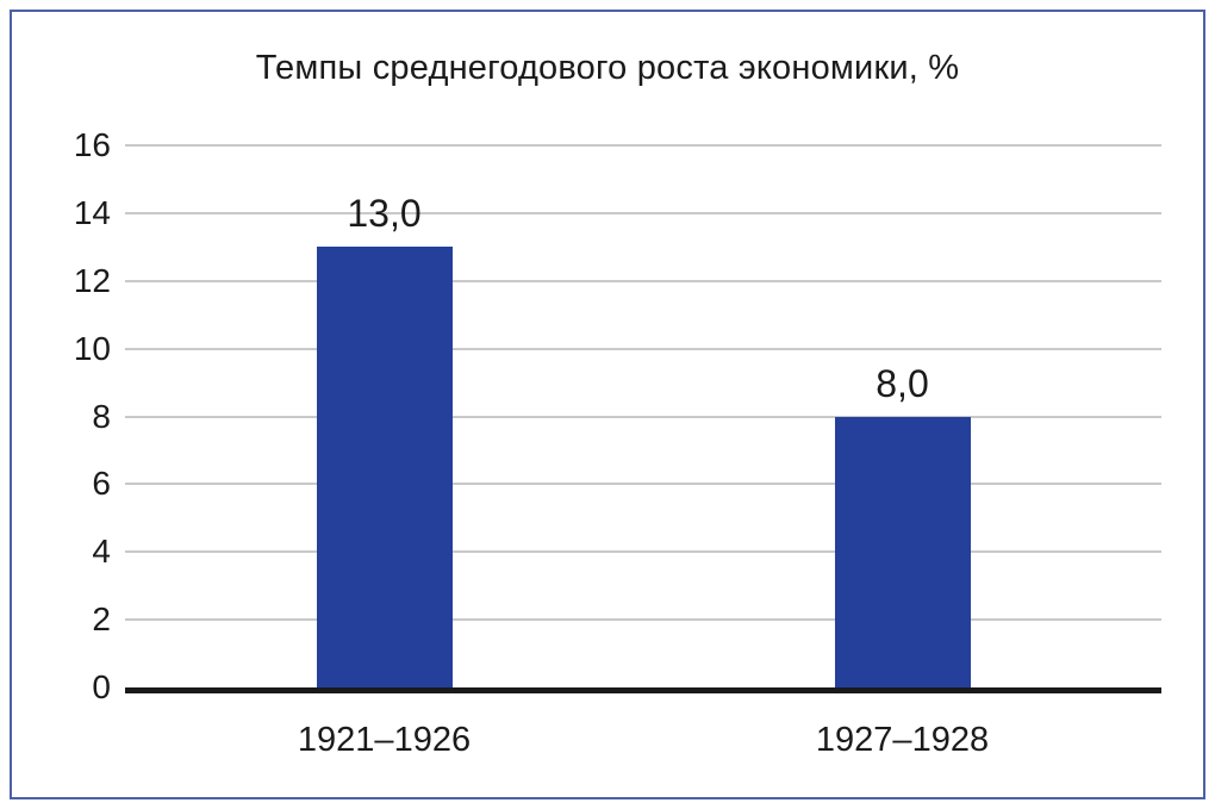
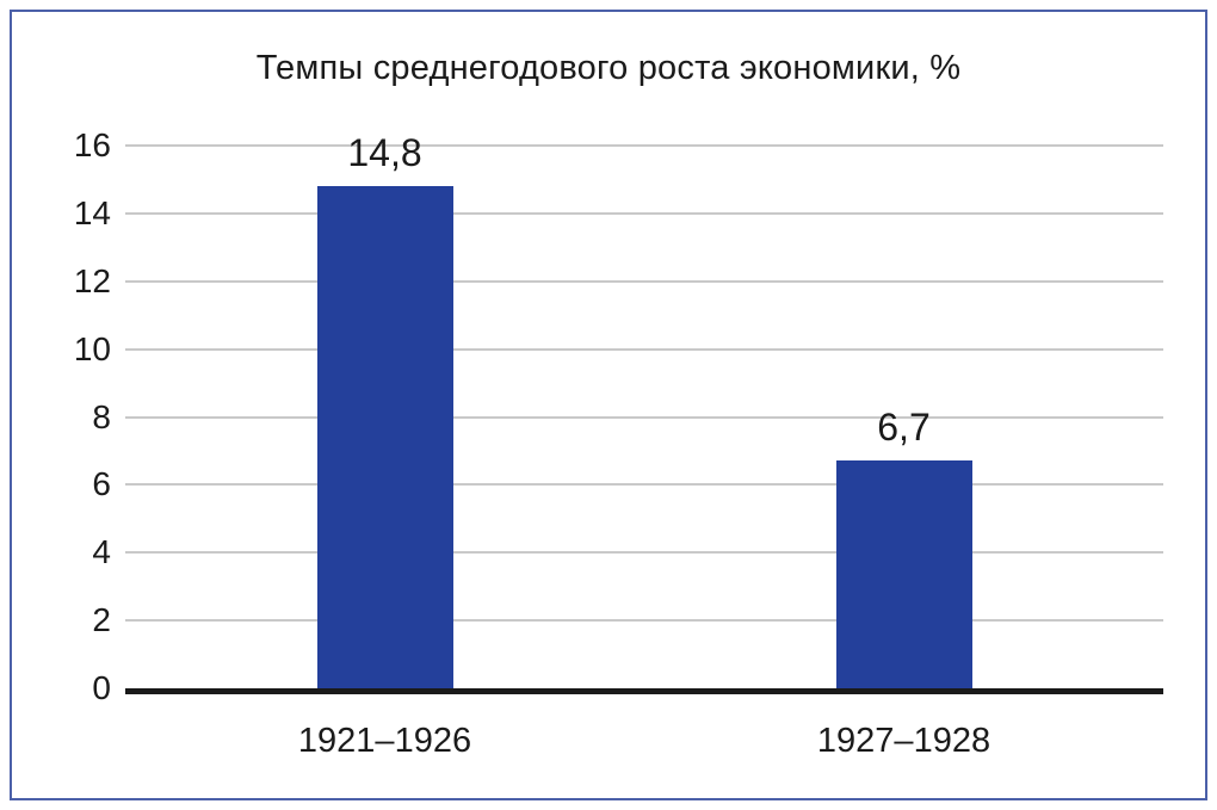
1921–1926: 13,0 -> 14,8
1927–1928: 8,0 -> 6,7
